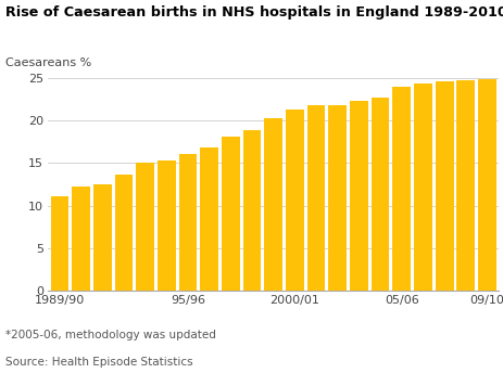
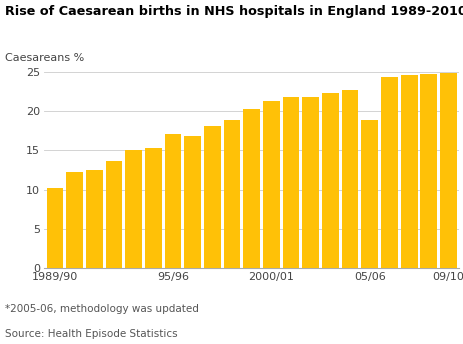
1989/90: 11.1 -> 10.2
95/96: 16.1 -> 17.0
05/06: 23.9 -> 18.8
